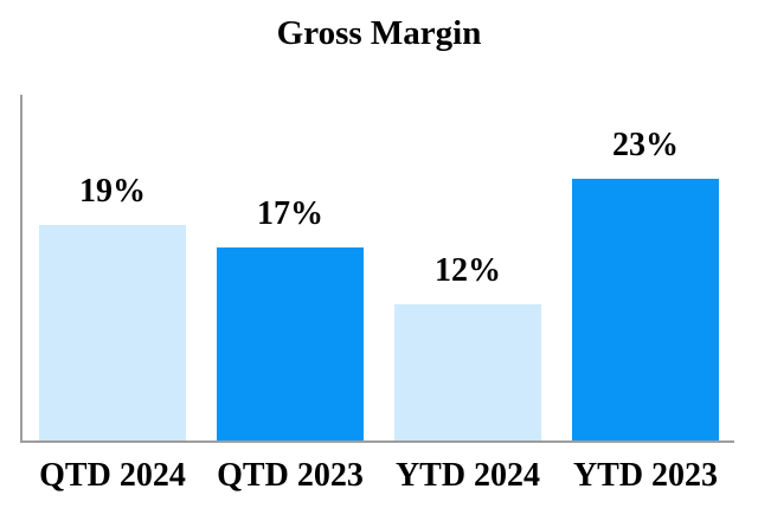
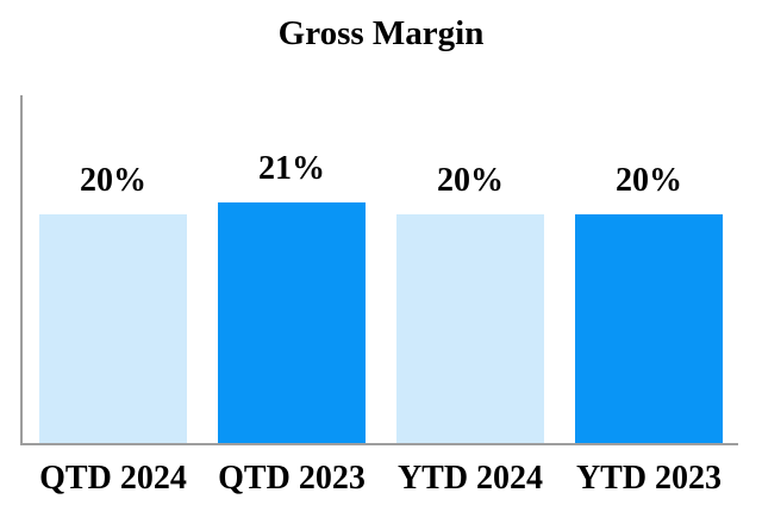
QTD 2024: 19% -> 20%
QTD 2023: 17% -> 21%
YTD 2024: 12% -> 20%
YTD 2023: 23% -> 20%
